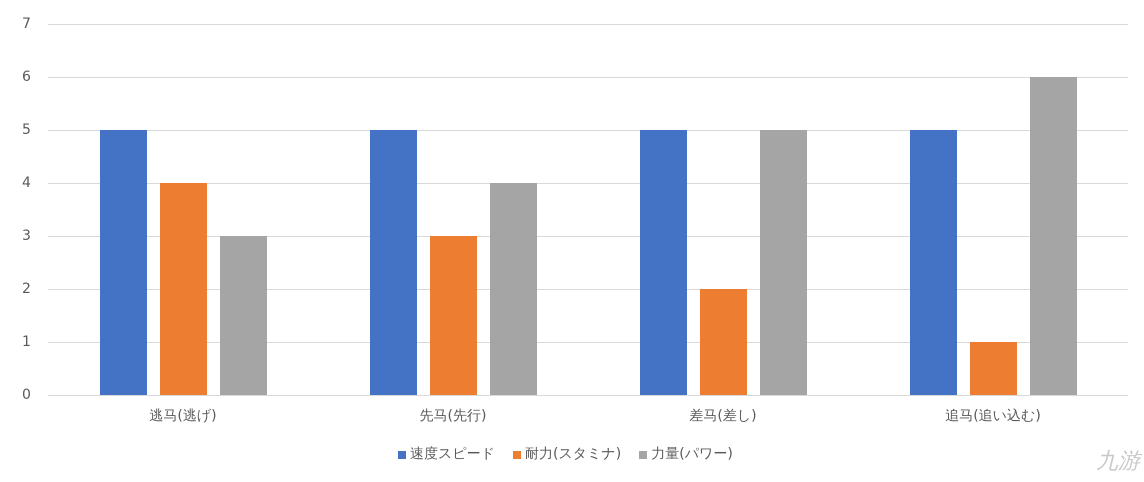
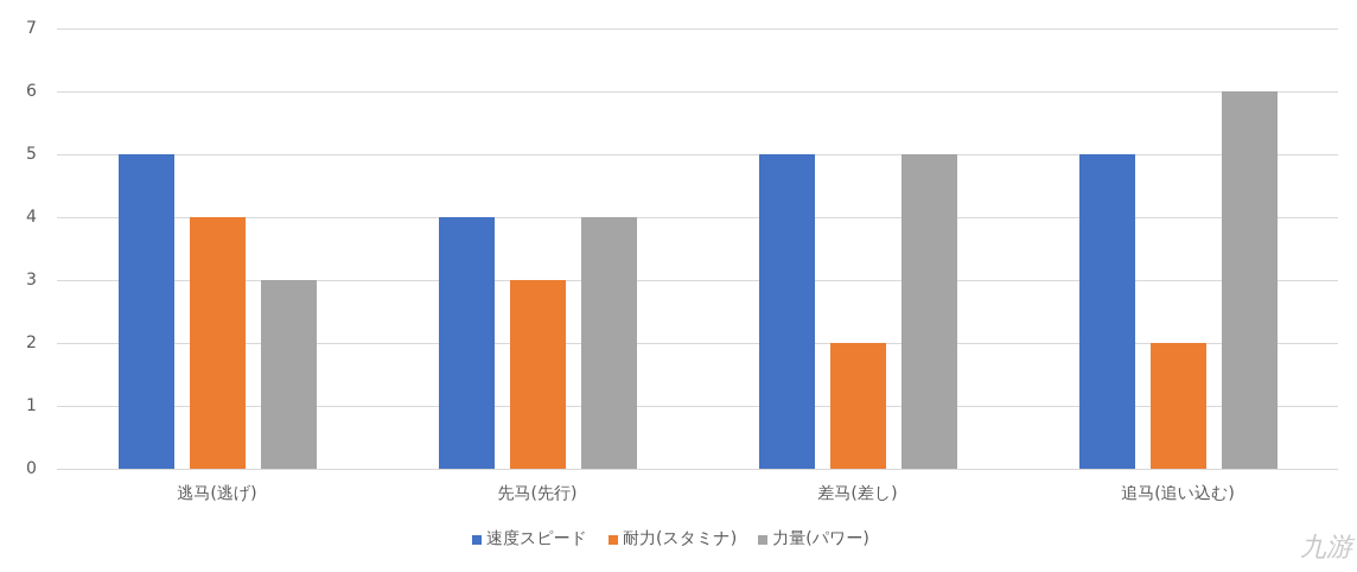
速度スピード/先马(先行): 5 -> 4
耐力(スタミナ)/追马(追い込む): 1 -> 2
